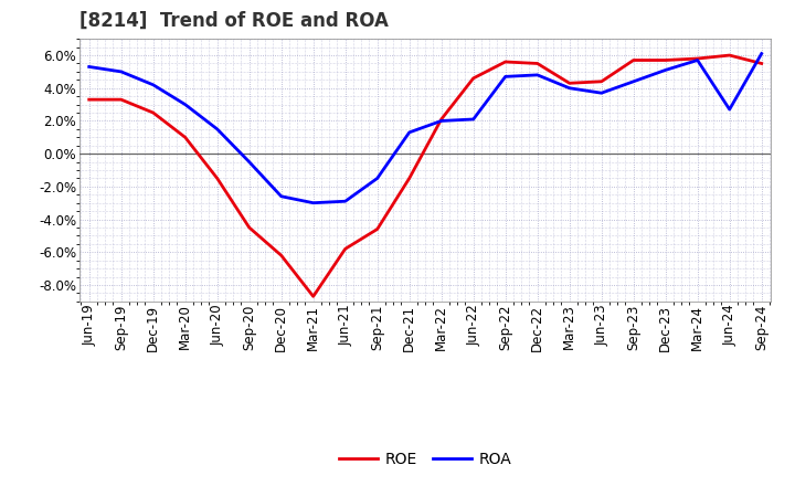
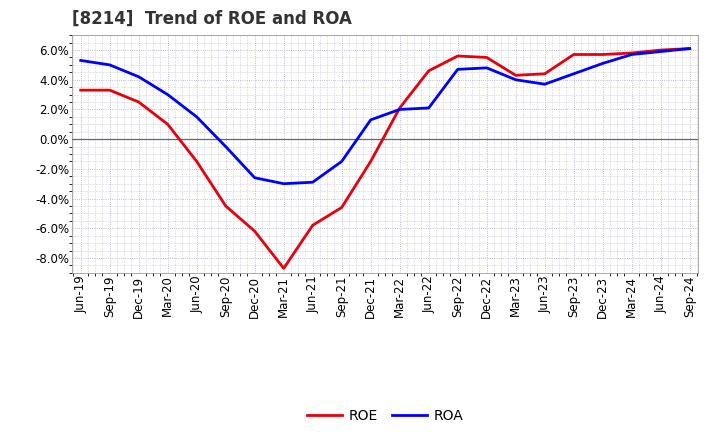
ROA/Jun-24: 2.7% -> 5.9%
ROE/Sep-24: 5.5% -> 6.1%
